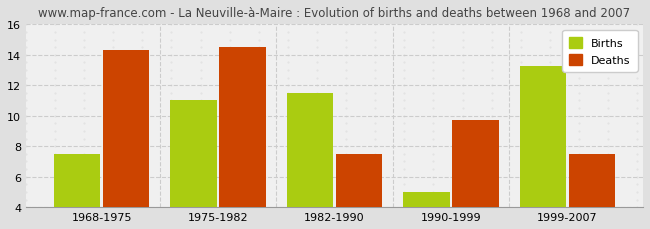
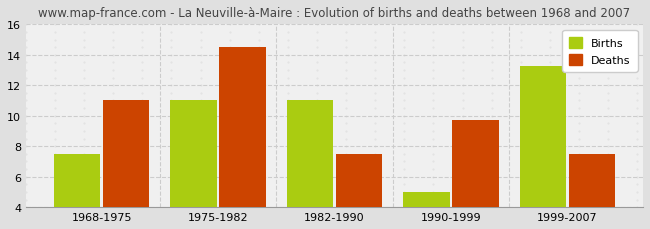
Deaths/1968-1975: 14.3 -> 11.0
Births/1982-1990: 11.5 -> 11.0
